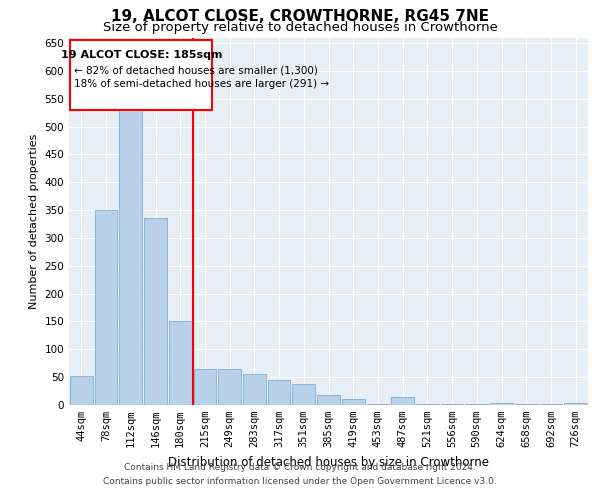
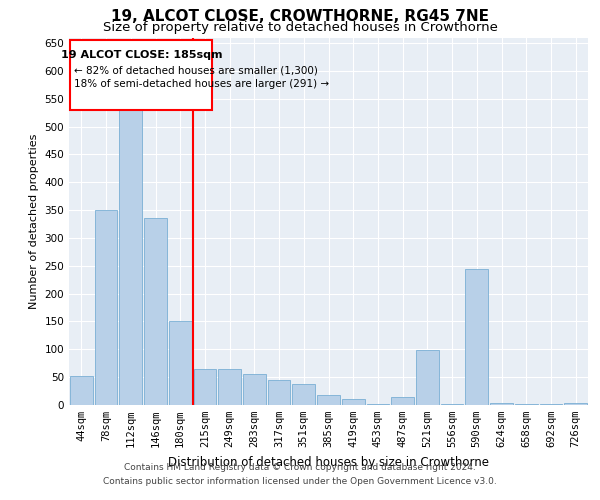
521sqm: 2 -> 98
590sqm: 2 -> 244
